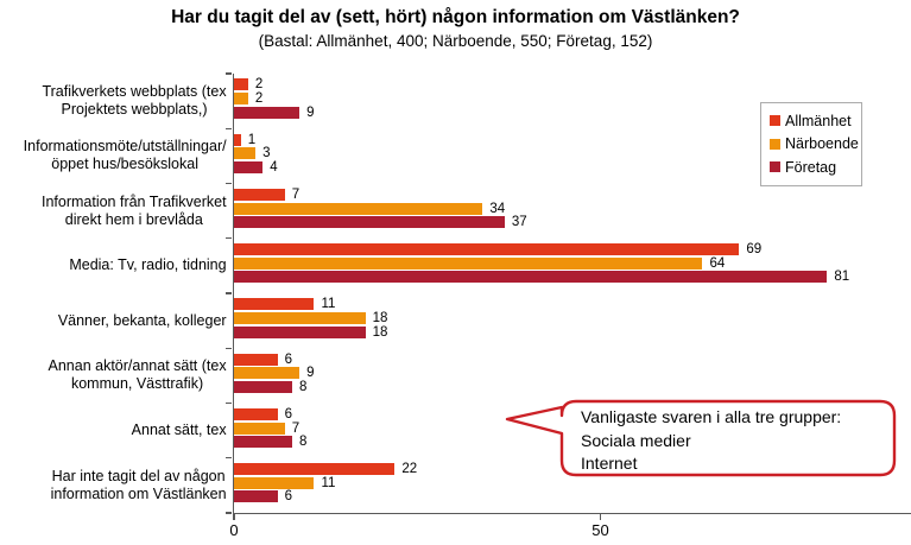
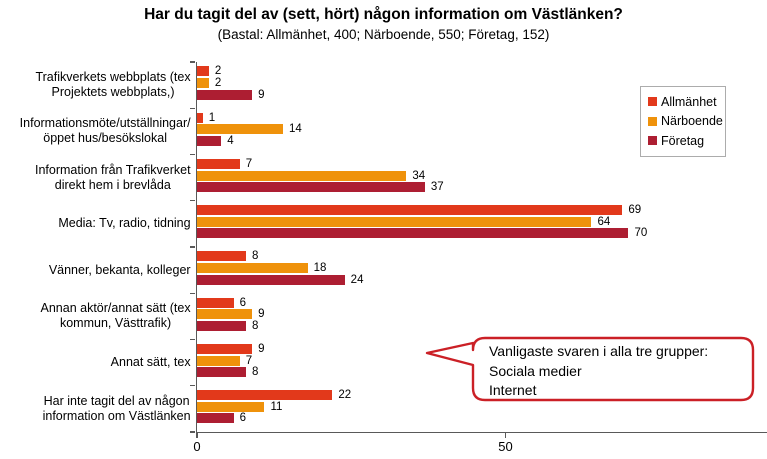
Närboende/Informationsmöte/utställningar/ öppet hus/besökslokal: 3 -> 14
Företag/Media: Tv, radio, tidning: 81 -> 70
Allmänhet/Vänner, bekanta, kolleger: 11 -> 8
Företag/Vänner, bekanta, kolleger: 18 -> 24
Allmänhet/Annat sätt, tex: 6 -> 9
